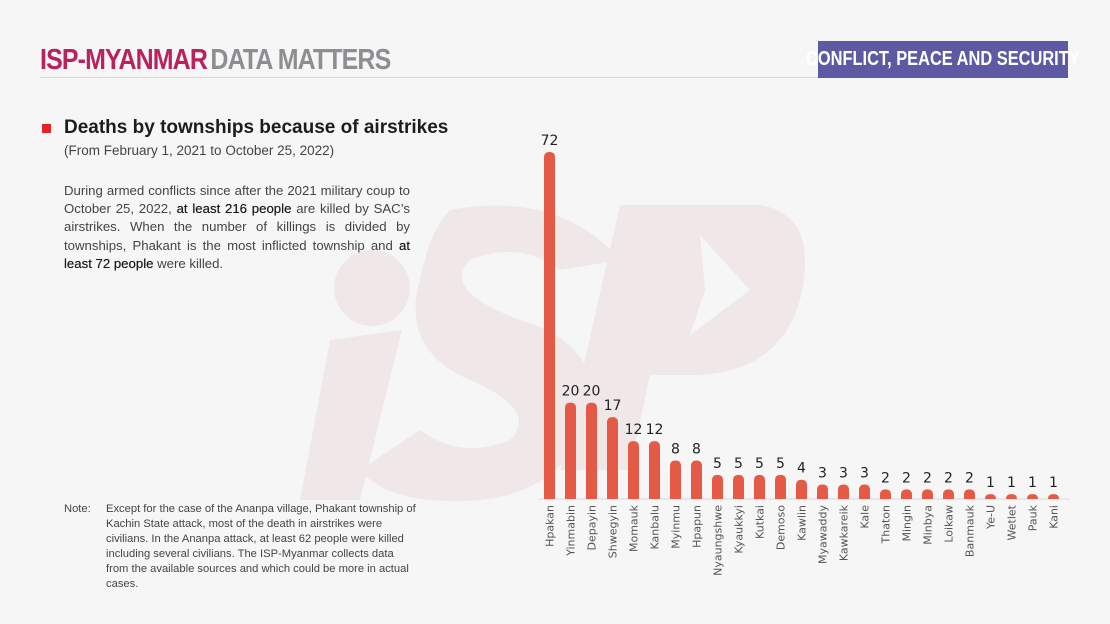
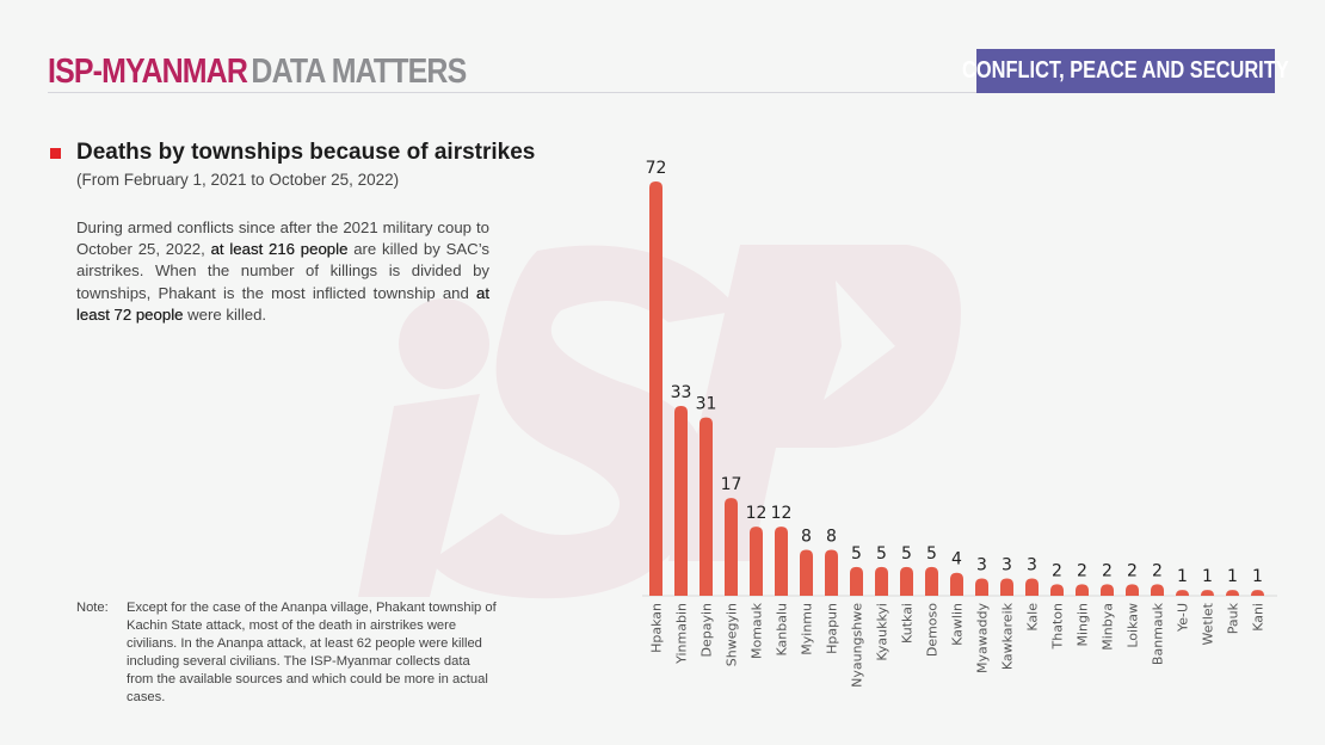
Yinmabin: 20 -> 33
Depayin: 20 -> 31
